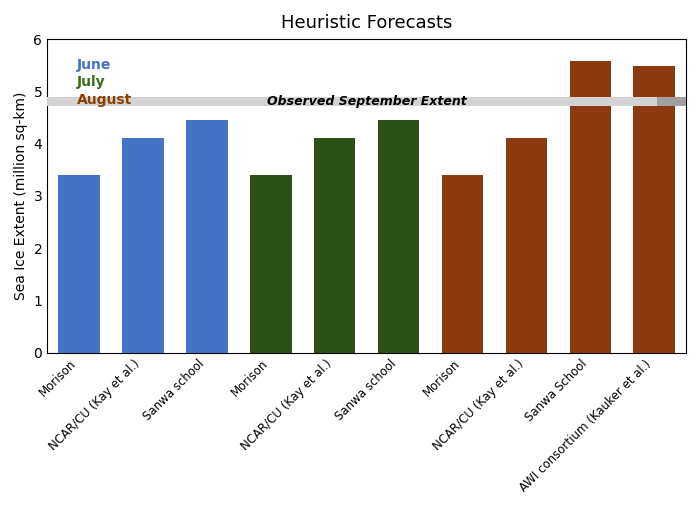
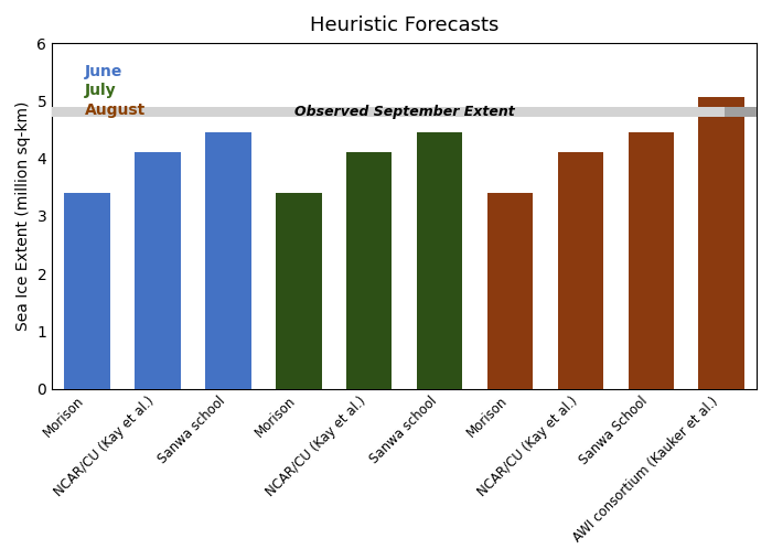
Sanwa School: 5.58 -> 4.45
AWI consortium (Kauker et al.): 5.48 -> 5.07
